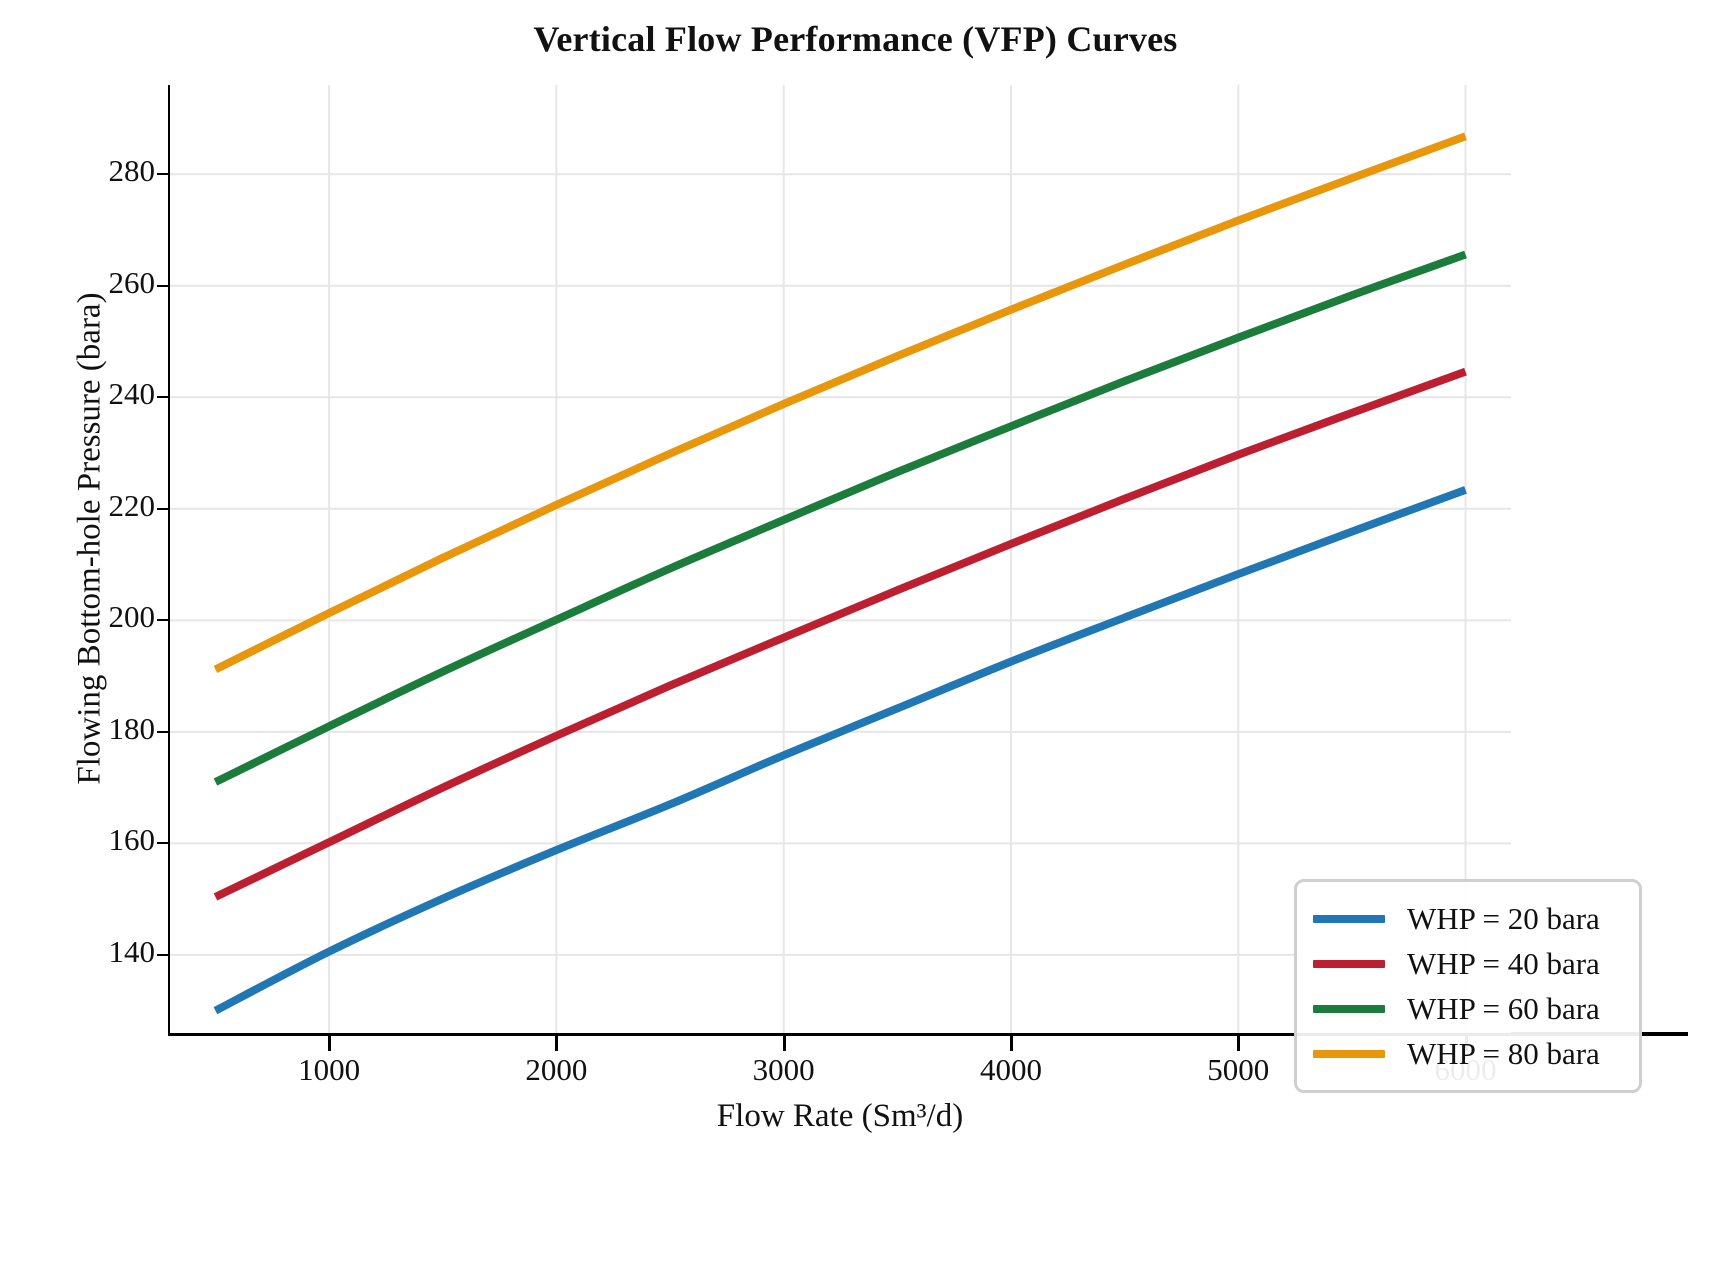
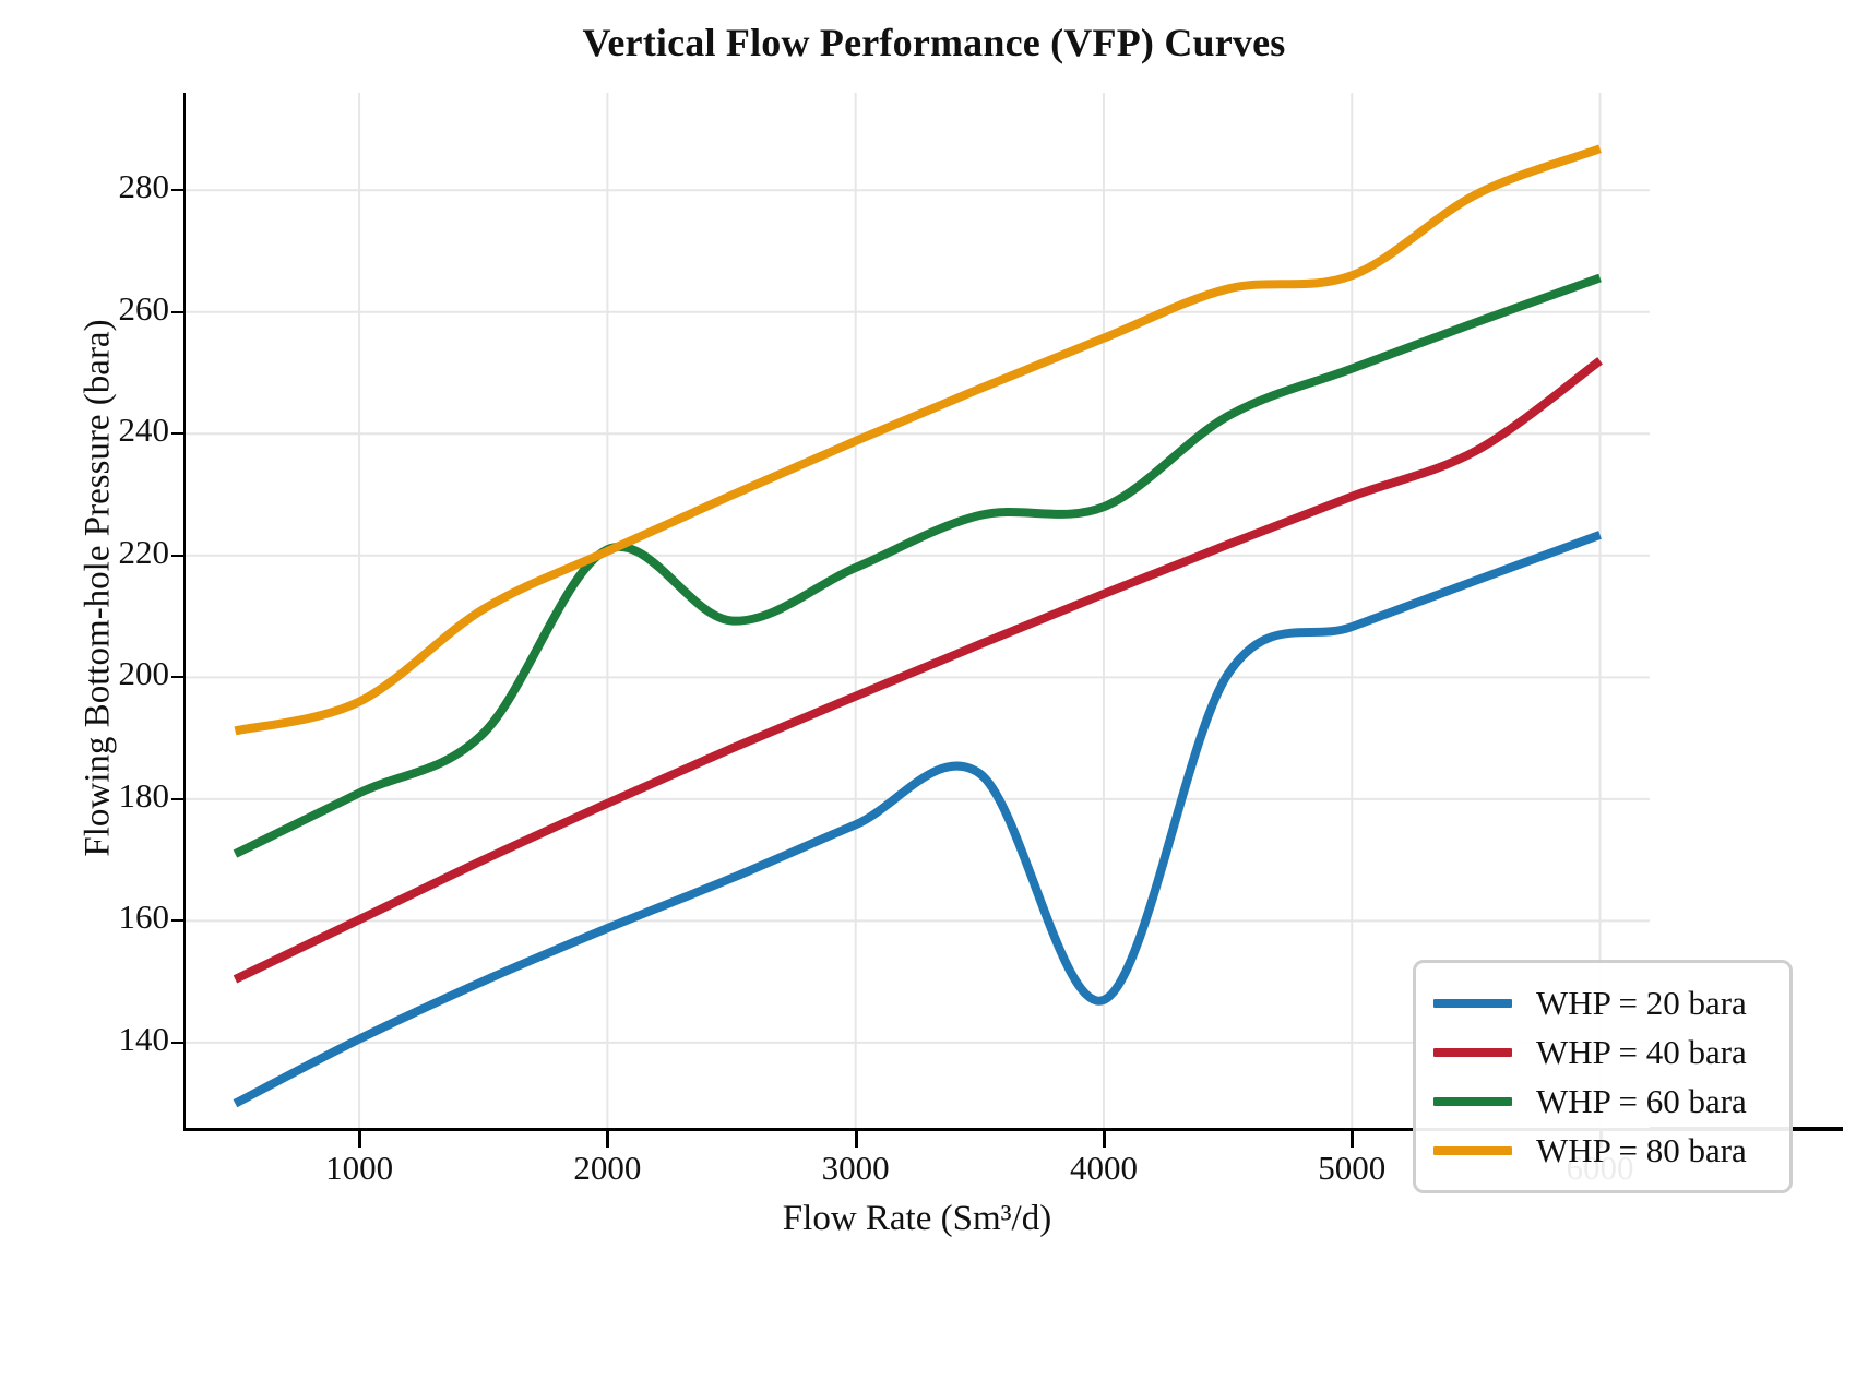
WHP = 80 bara/1000: 201 -> 196
WHP = 60 bara/2000: 200 -> 221
WHP = 20 bara/4000: 193 -> 147
WHP = 60 bara/4000: 235 -> 228
WHP = 80 bara/5000: 272 -> 266
WHP = 40 bara/6000: 245 -> 252
